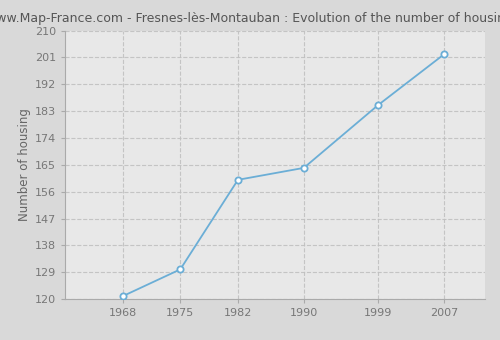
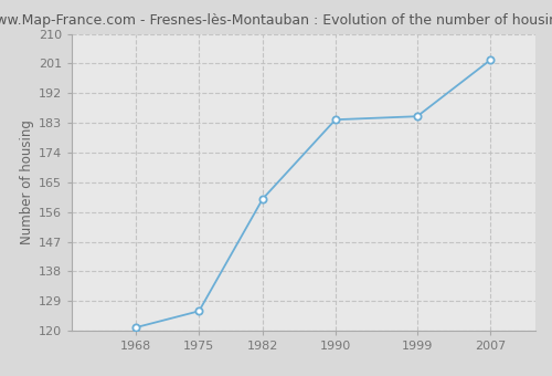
1975: 130 -> 126
1990: 164 -> 184
